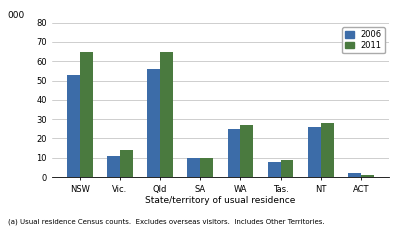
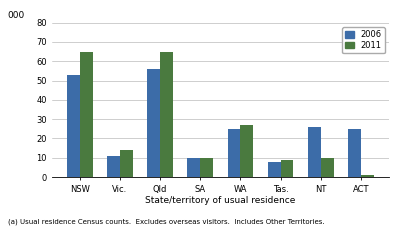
2011/NT: 28 -> 10
2006/ACT: 2 -> 25
